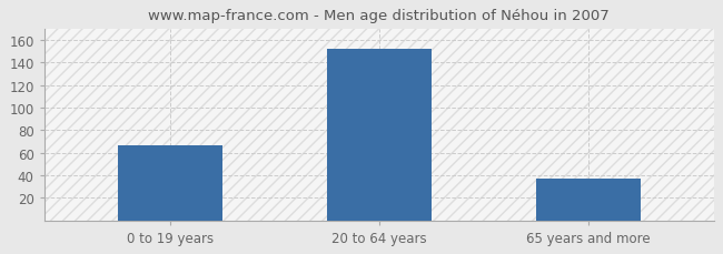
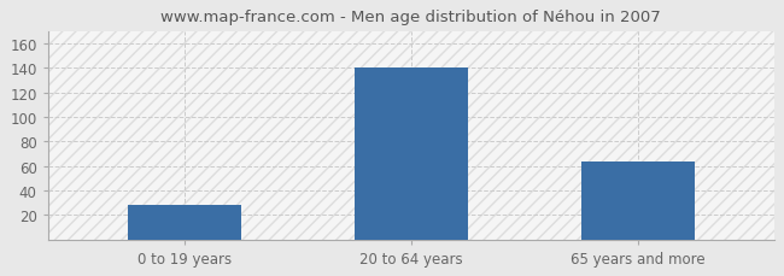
0 to 19 years: 66 -> 28
20 to 64 years: 152 -> 140
65 years and more: 37 -> 64
